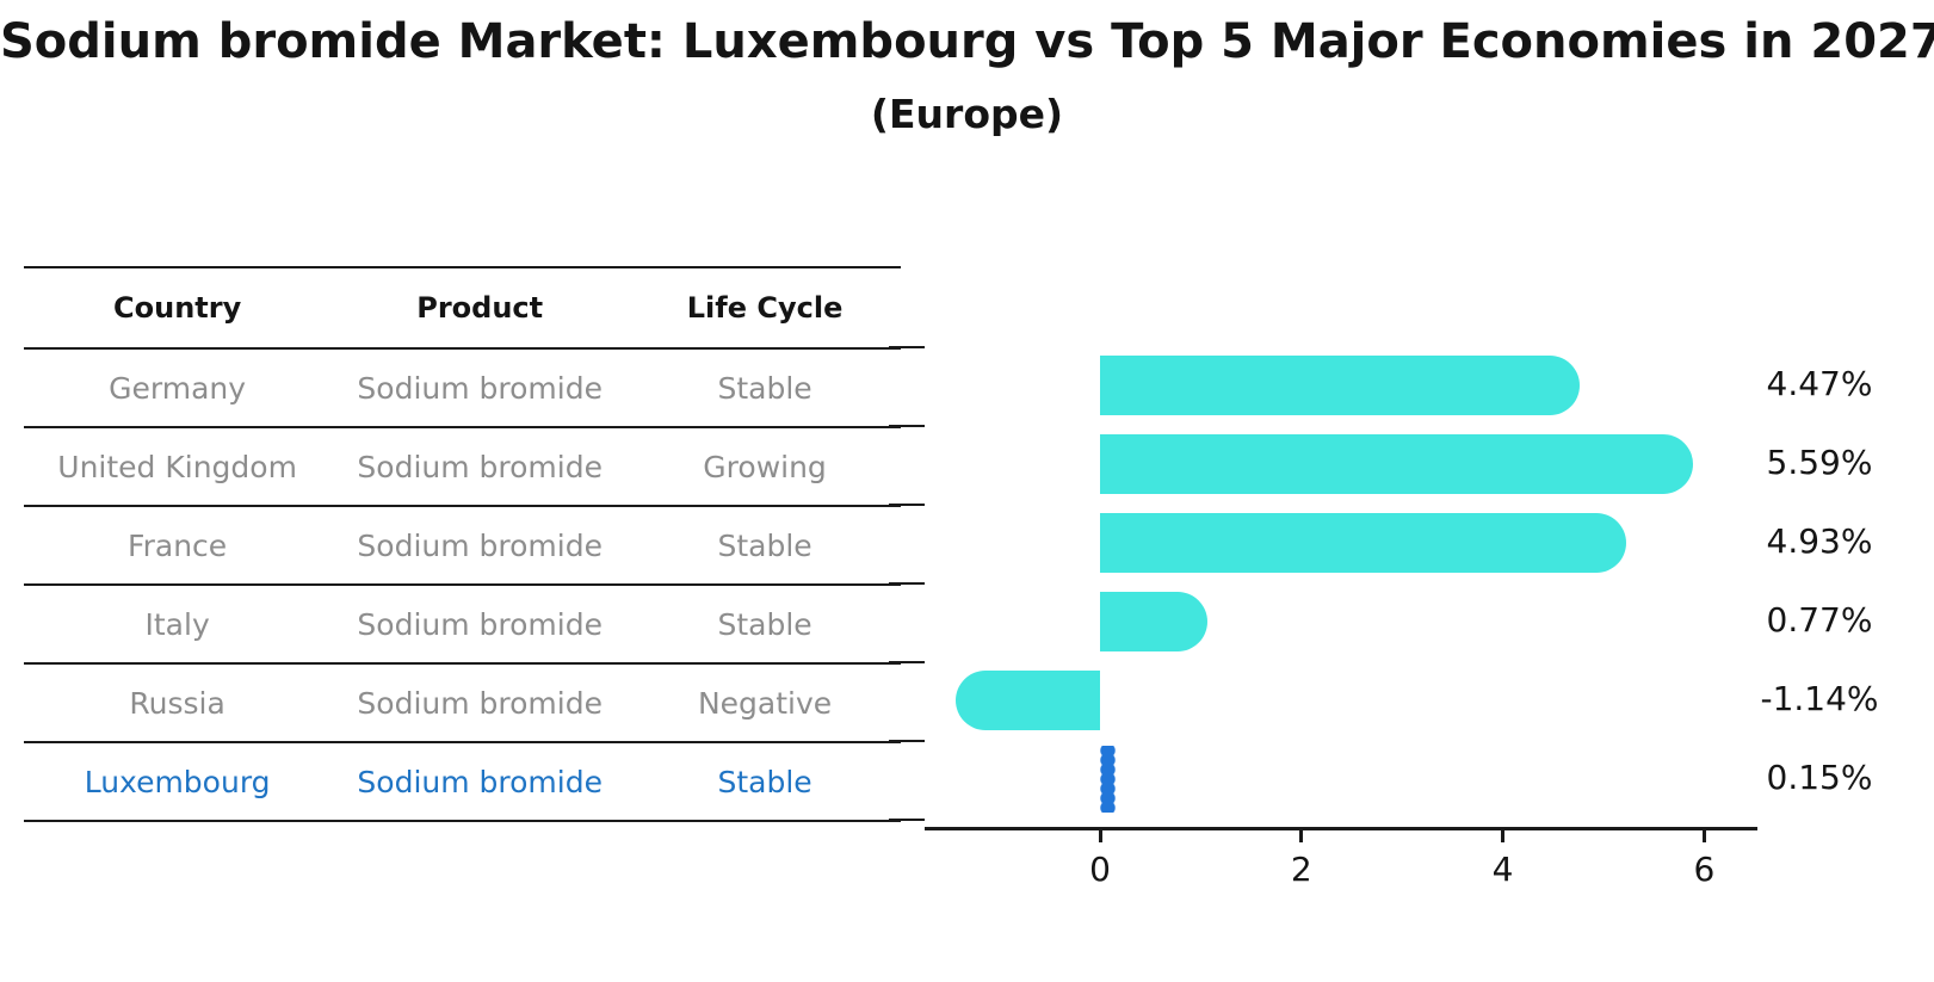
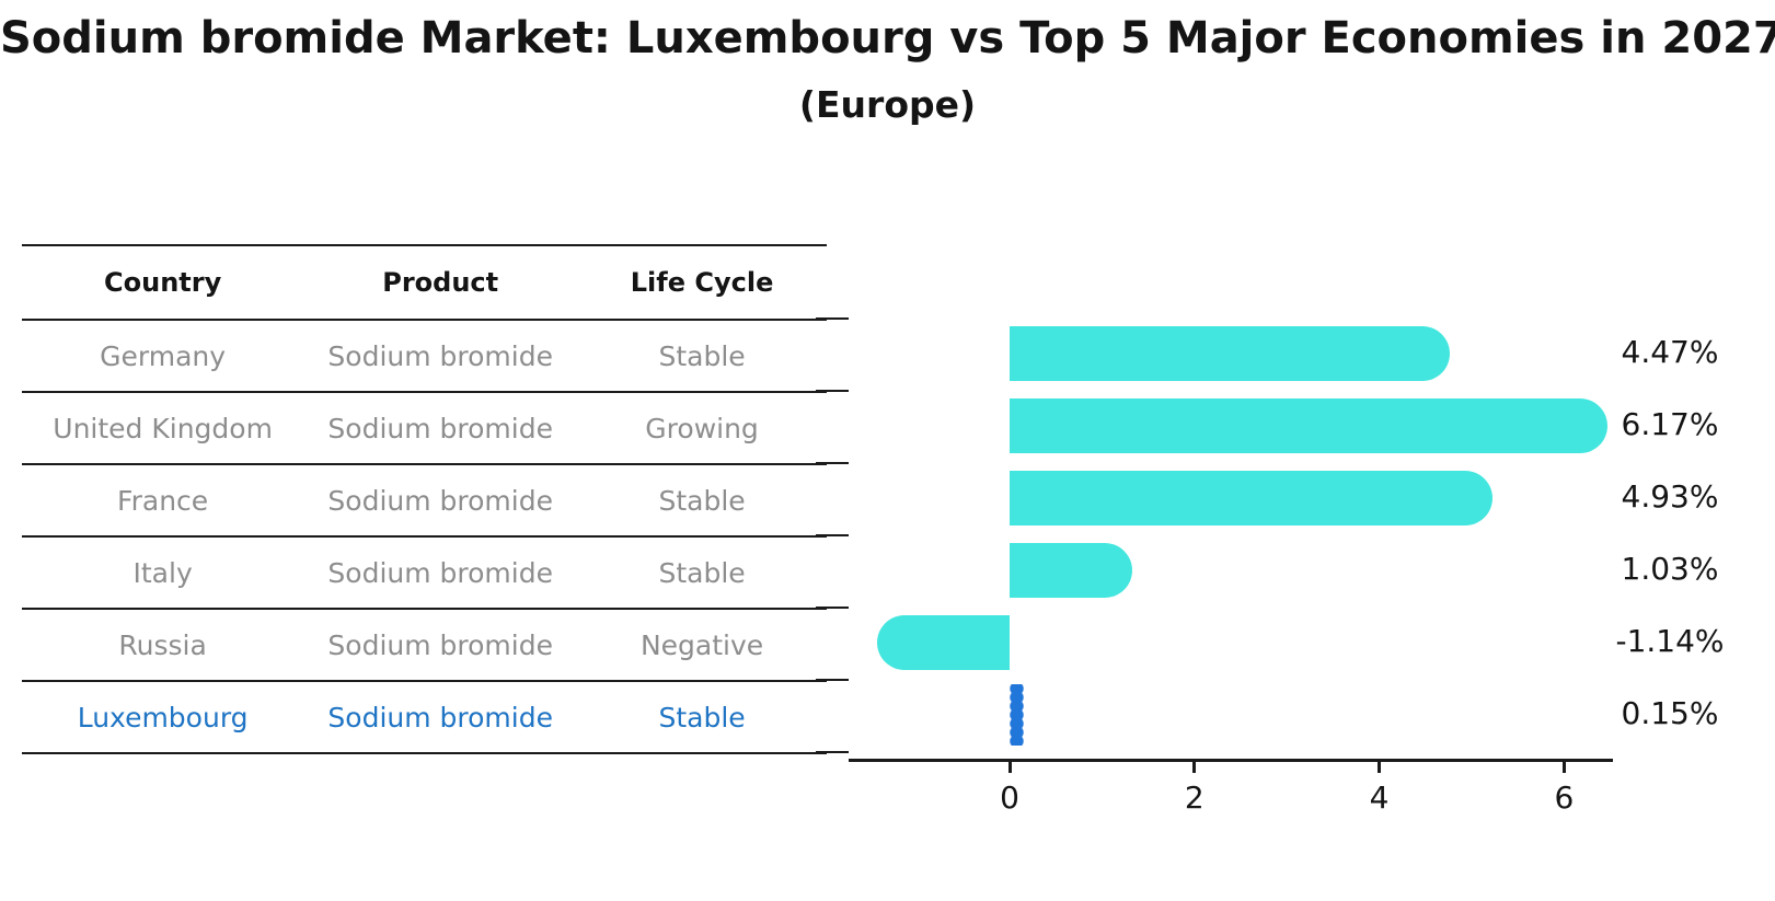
United Kingdom: 5.59% -> 6.17%
Italy: 0.77% -> 1.03%
